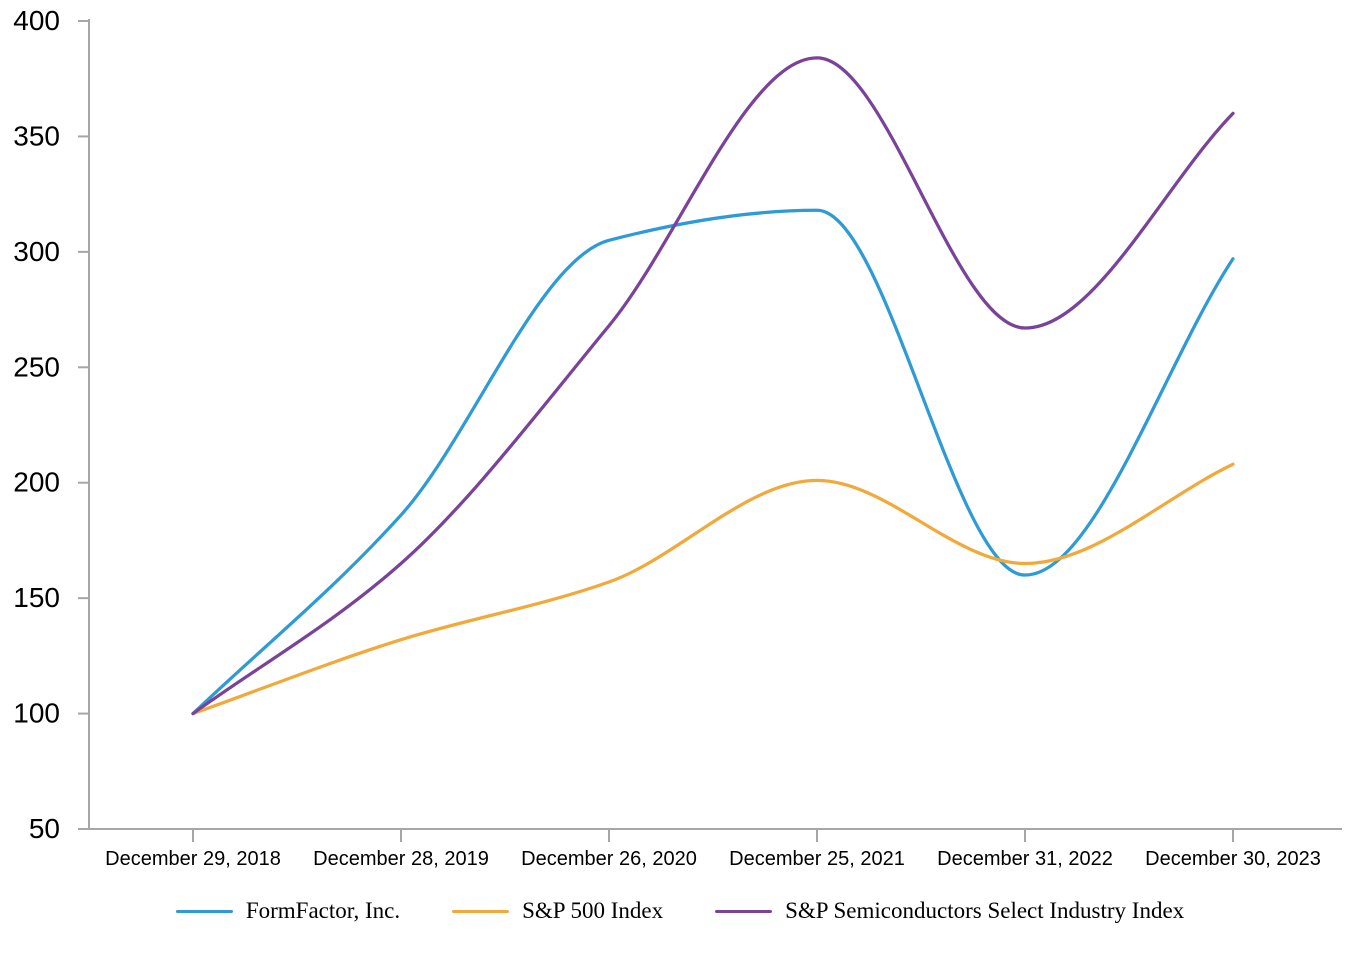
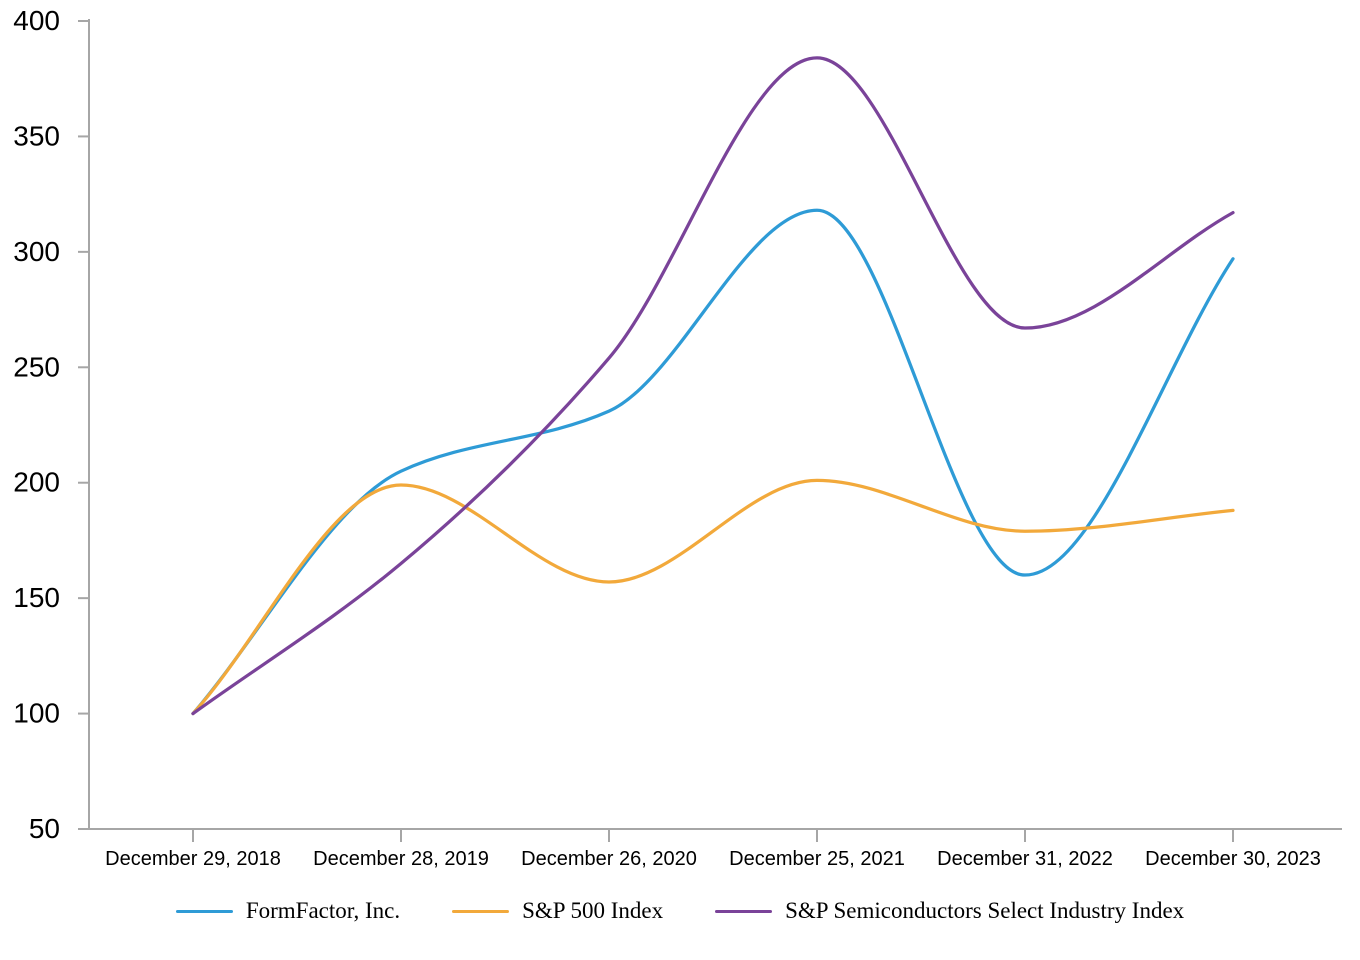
FormFactor, Inc./December 28, 2019: 186 -> 205
S&P 500 Index/December 28, 2019: 132 -> 199
FormFactor, Inc./December 26, 2020: 305 -> 231
S&P Semiconductors Select Industry Index/December 26, 2020: 268 -> 254
S&P 500 Index/December 31, 2022: 165 -> 179
S&P 500 Index/December 30, 2023: 208 -> 188
S&P Semiconductors Select Industry Index/December 30, 2023: 360 -> 317
